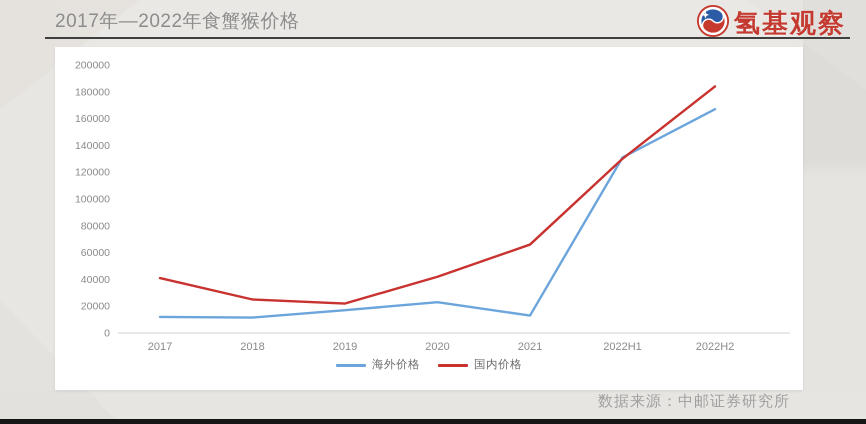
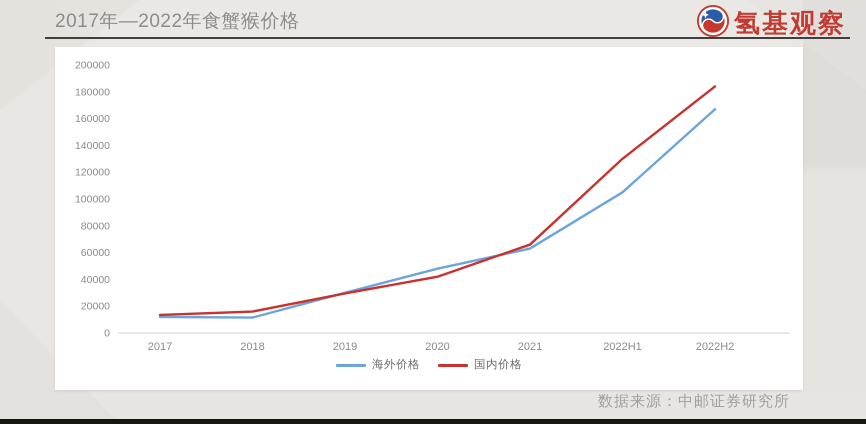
国内价格/2017: 41000 -> 14000
国内价格/2018: 25000 -> 16000
海外价格/2019: 17000 -> 30000
国内价格/2019: 22000 -> 30000
海外价格/2020: 23000 -> 48000
海外价格/2021: 13000 -> 63000
海外价格/2022H1: 131000 -> 105000
